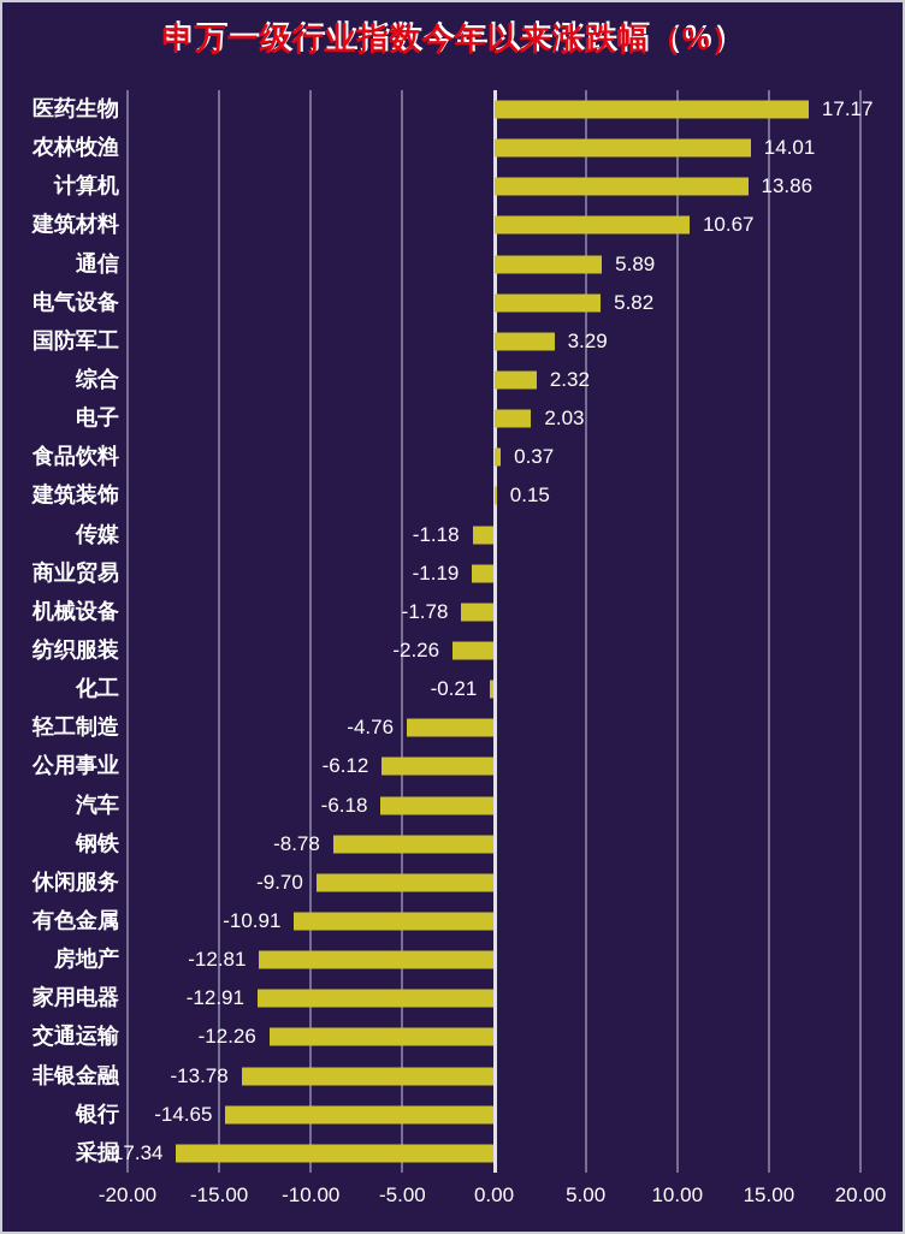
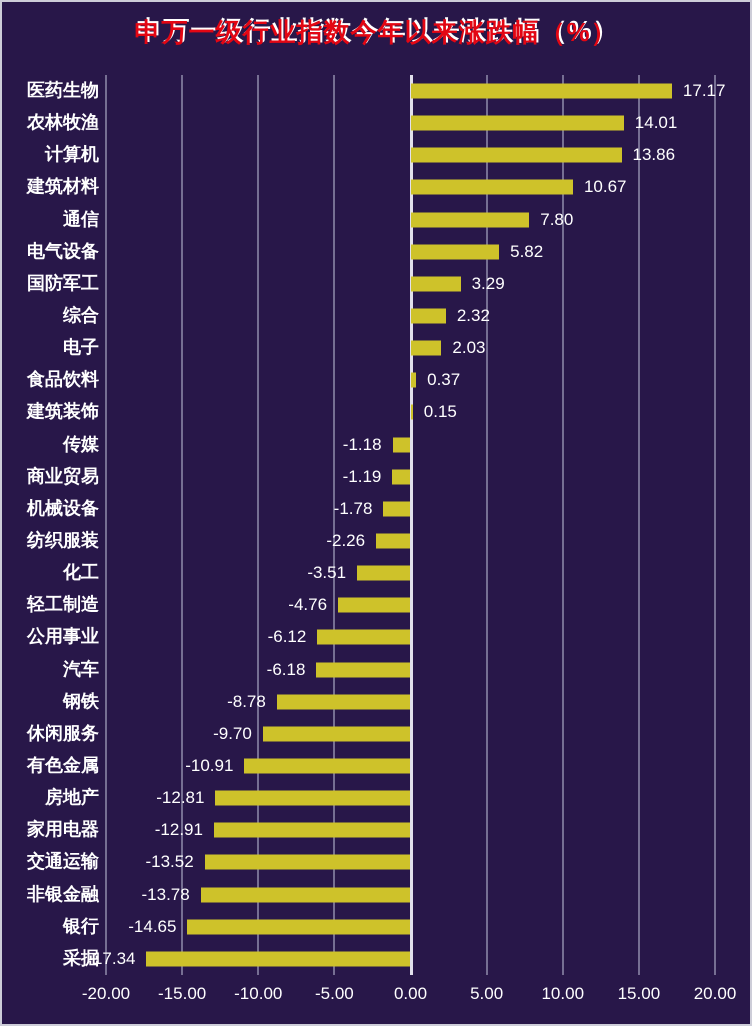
通信: 5.89 -> 7.80
化工: -0.21 -> -3.51
交通运输: -12.26 -> -13.52
